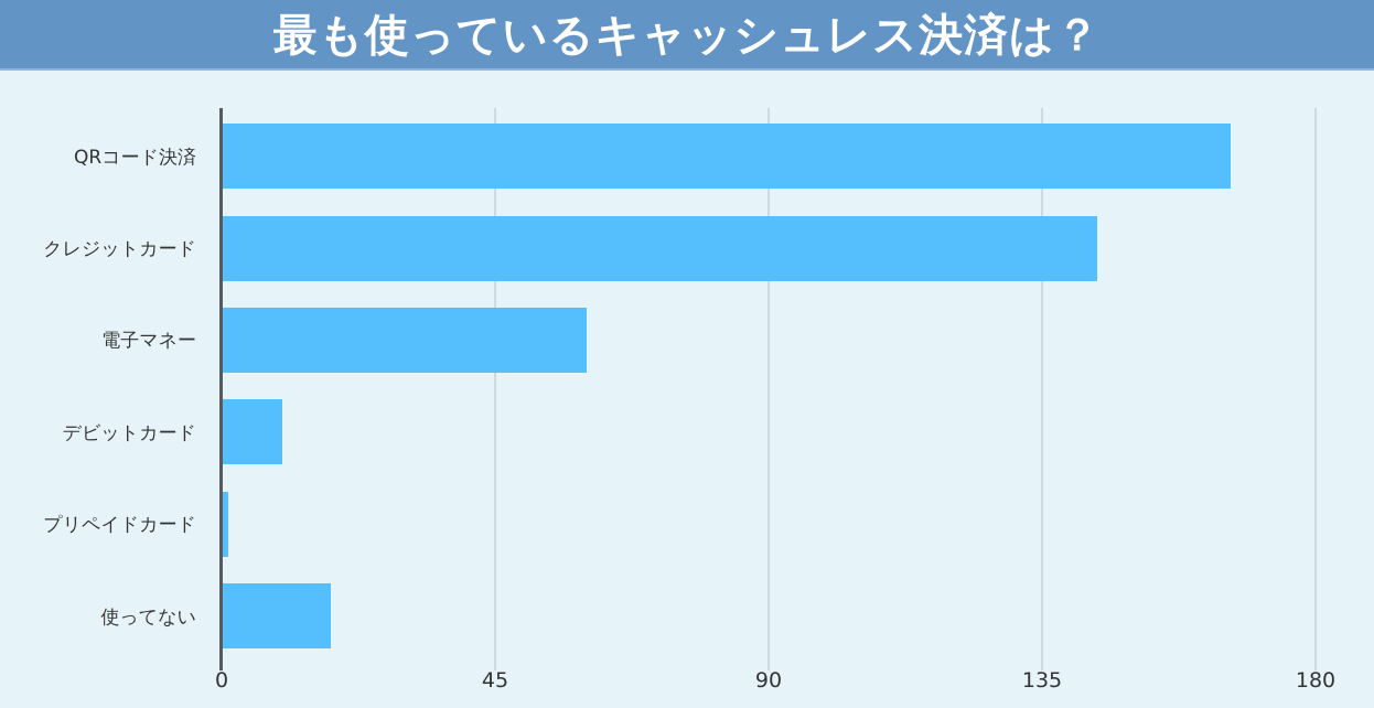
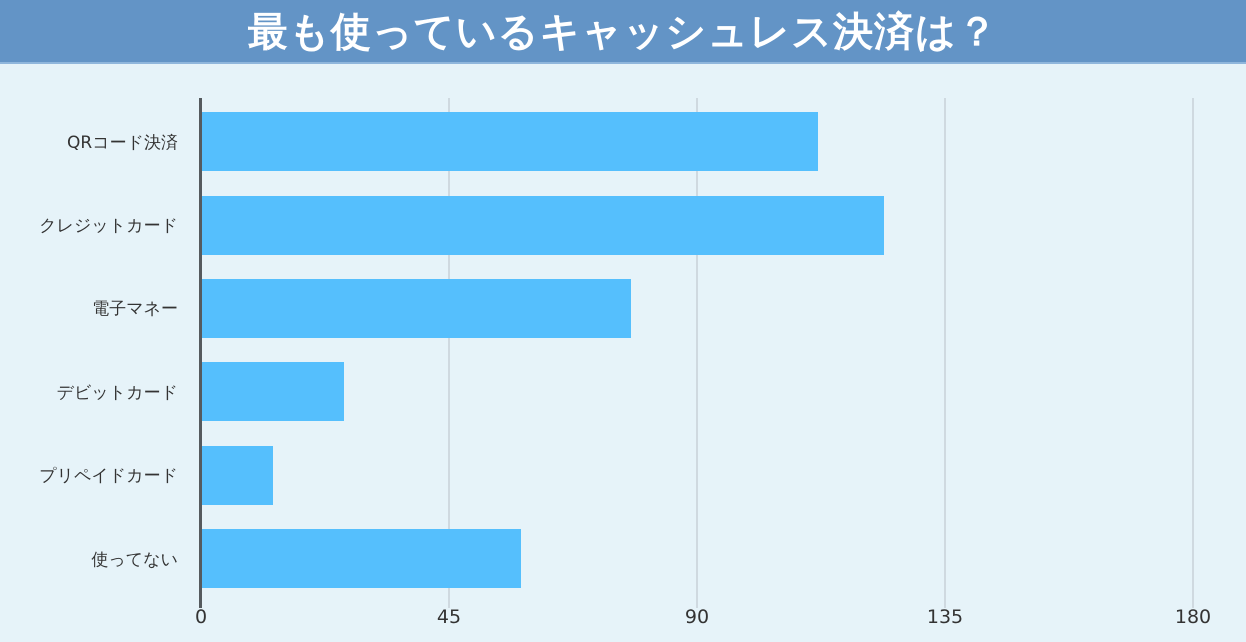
QRコード決済: 166 -> 112
クレジットカード: 144 -> 124
電子マネー: 60 -> 78
デビットカード: 10 -> 26
プリペイドカード: 1 -> 13
使ってない: 18 -> 58
